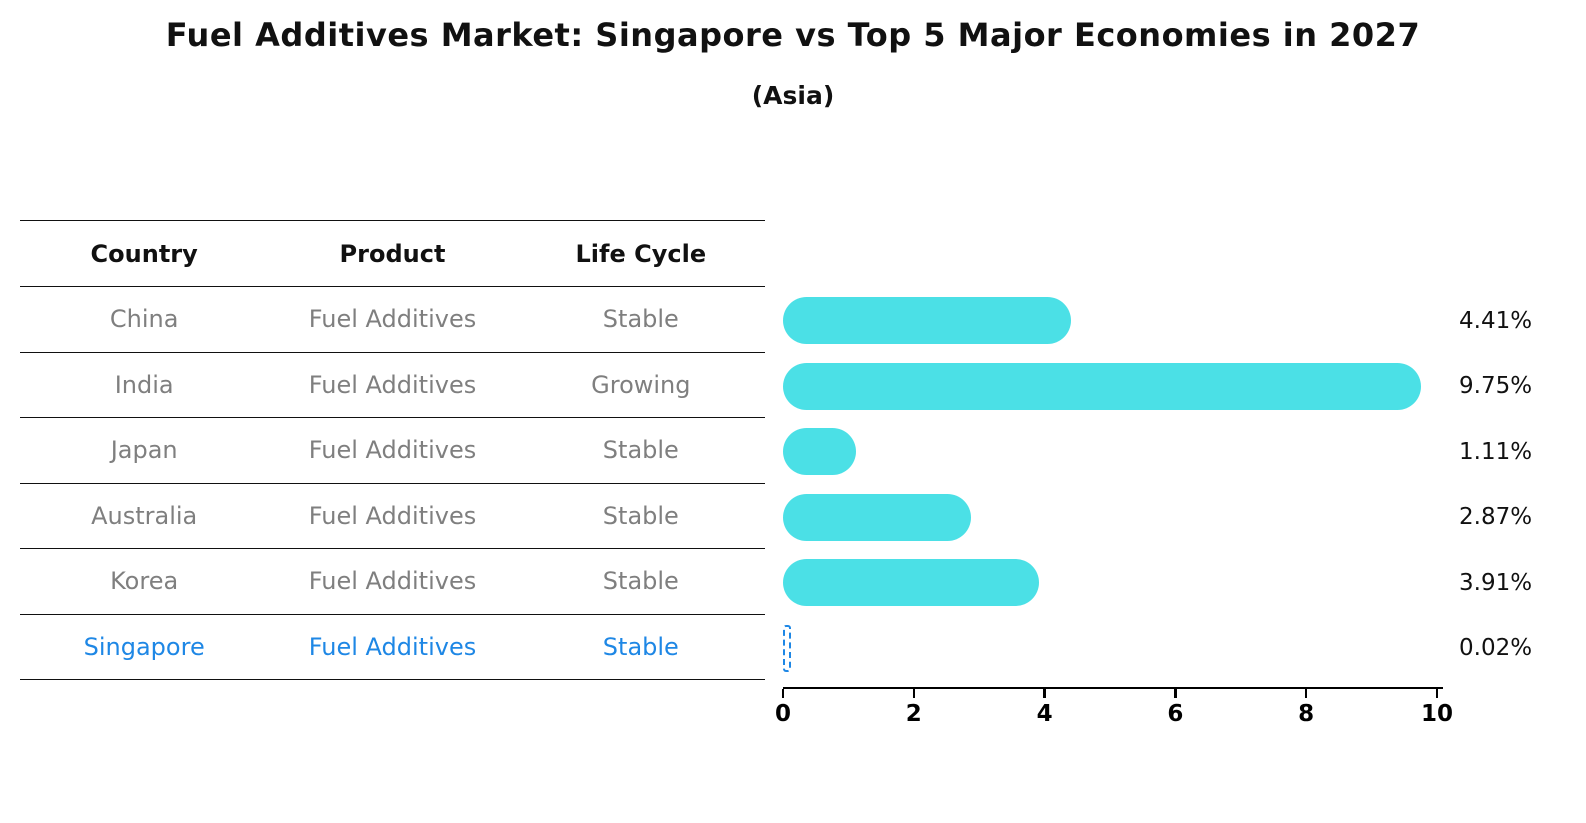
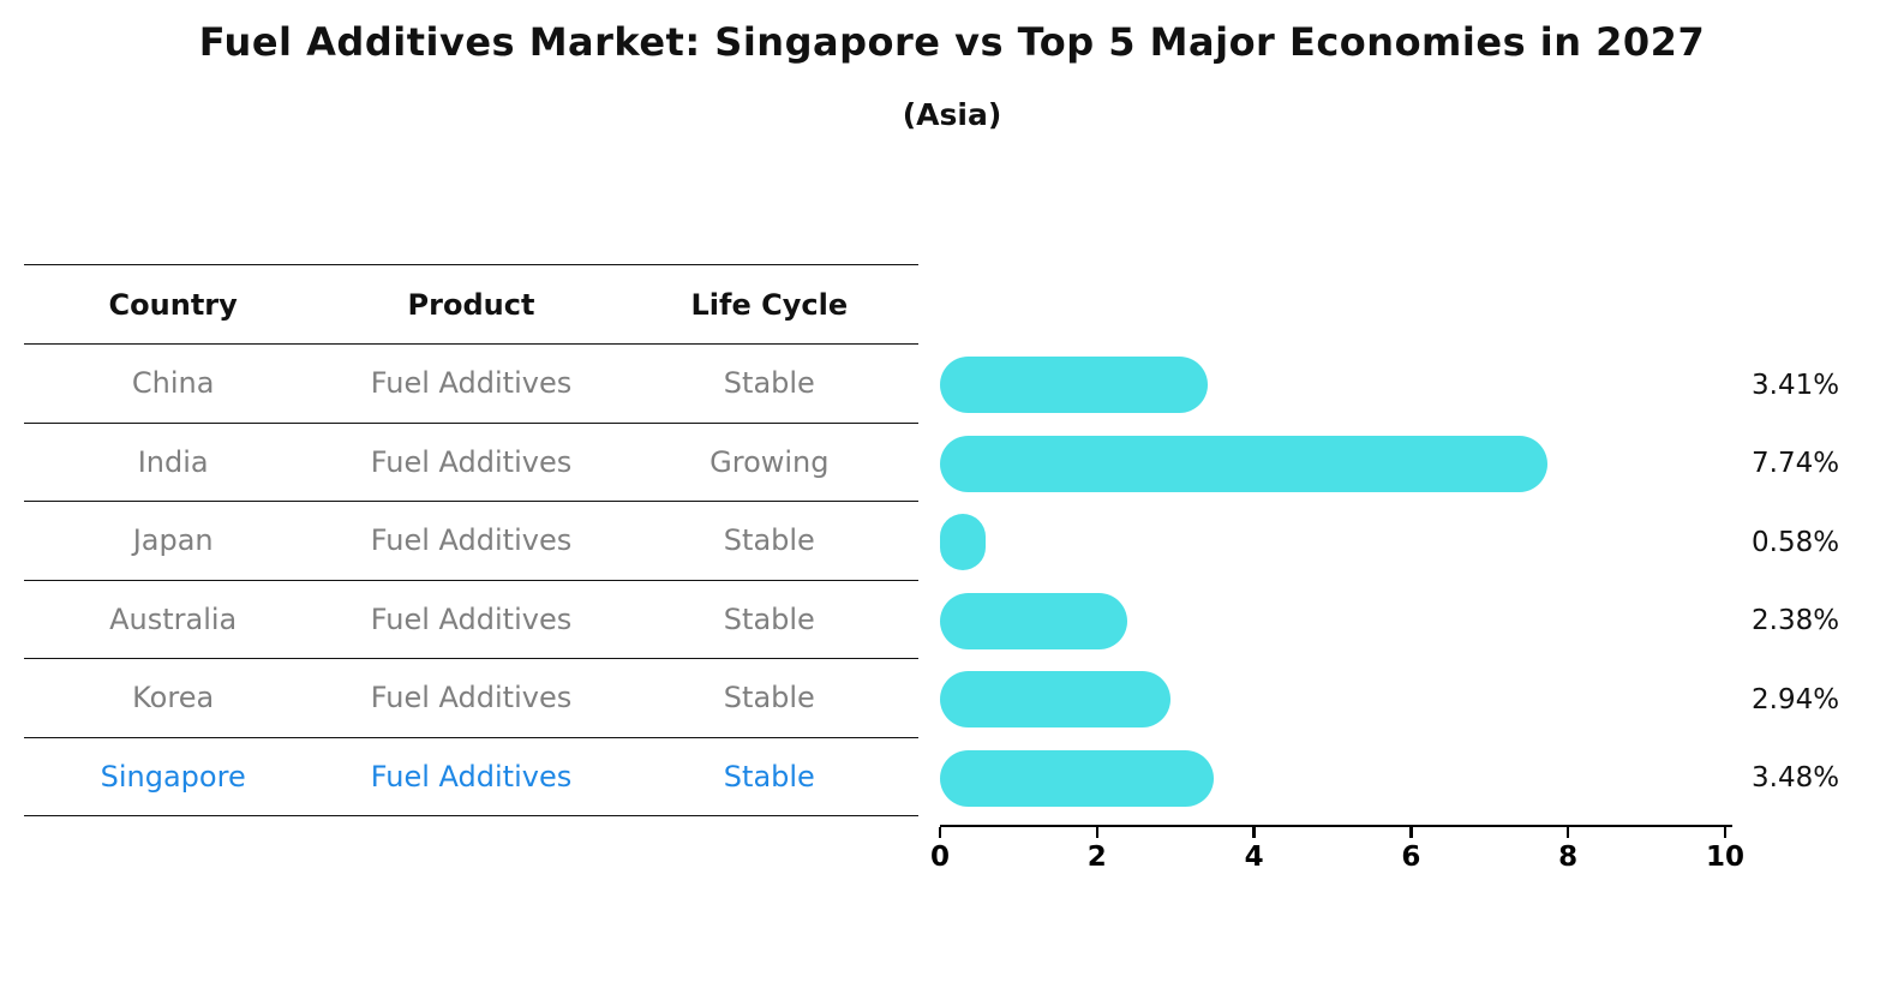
China: 4.41% -> 3.41%
India: 9.75% -> 7.74%
Japan: 1.11% -> 0.58%
Australia: 2.87% -> 2.38%
Korea: 3.91% -> 2.94%
Singapore: 0.02% -> 3.48%
